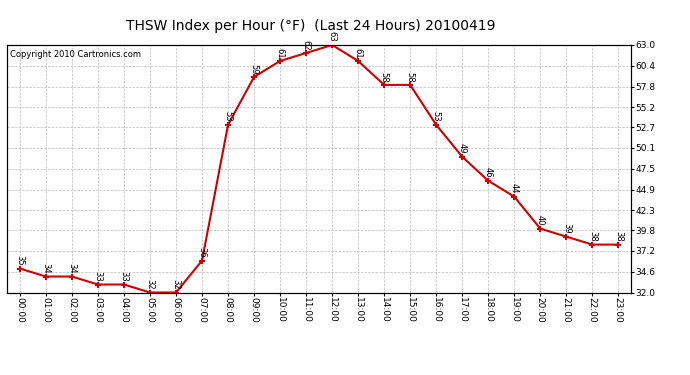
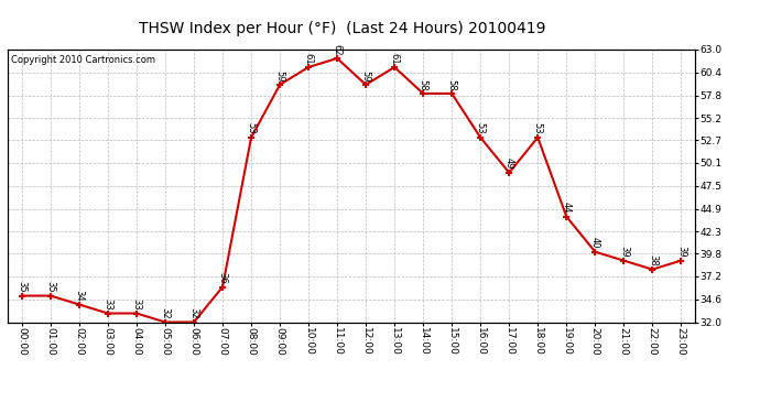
01:00: 34 -> 35
12:00: 63 -> 59
18:00: 46 -> 53
23:00: 38 -> 39
